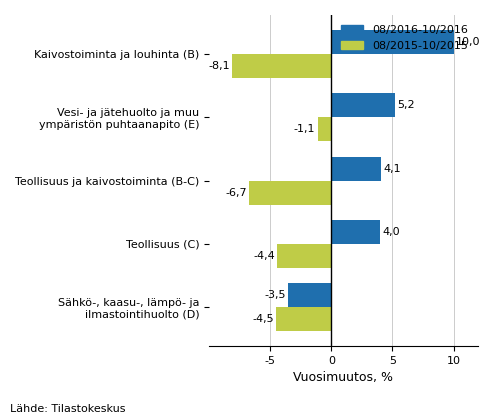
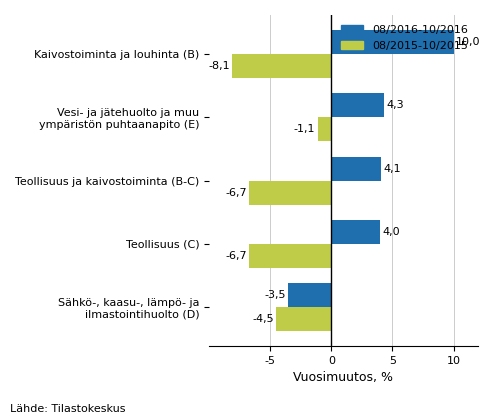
08/2016-10/2016/Vesi- ja jätehuolto ja muu ympäristön puhtaanapito (E): 5,2 -> 4,3
08/2015-10/2015/Teollisuus (C): -4,4 -> -6,7
